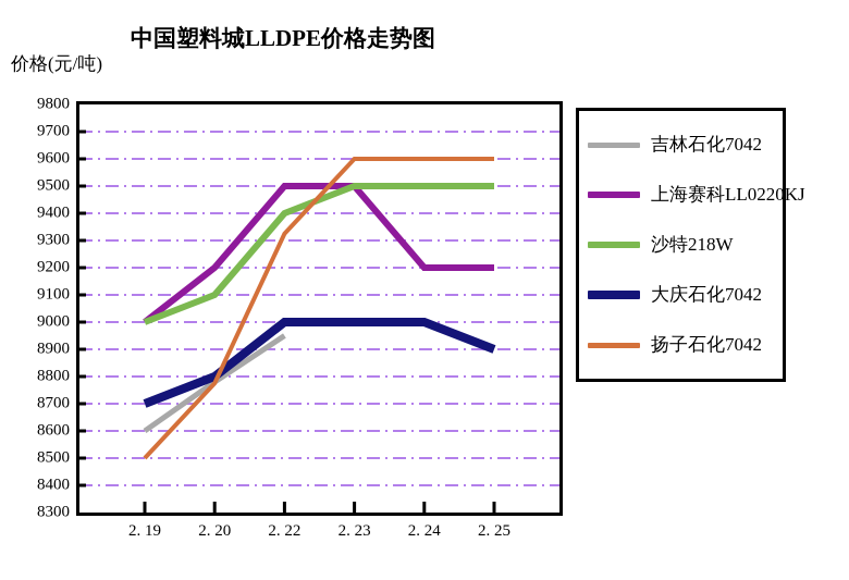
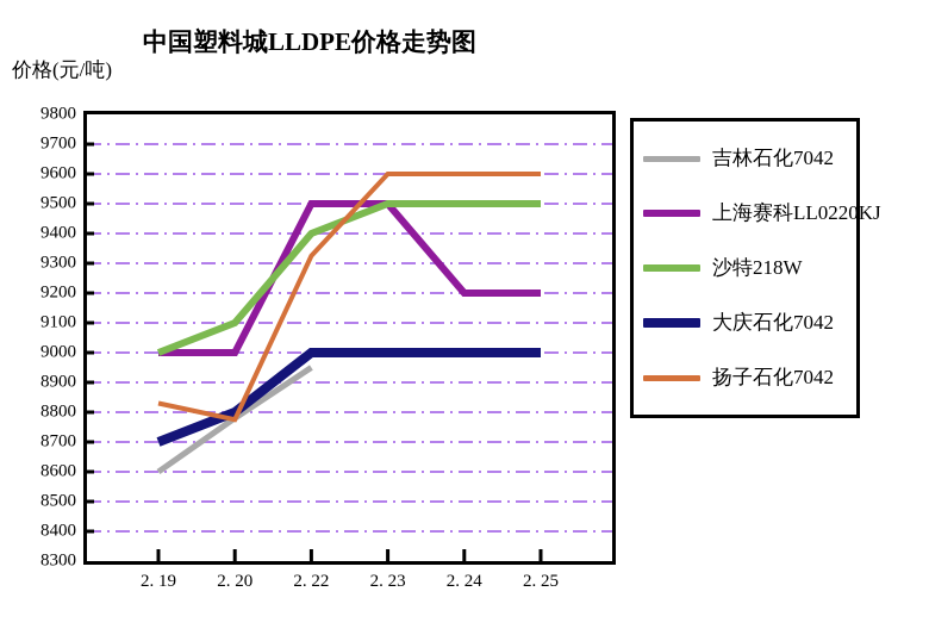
扬子石化7042/2. 19: 8500 -> 8830
上海赛科LL0220KJ/2. 20: 9200 -> 9000
大庆石化7042/2. 25: 8900 -> 9000
